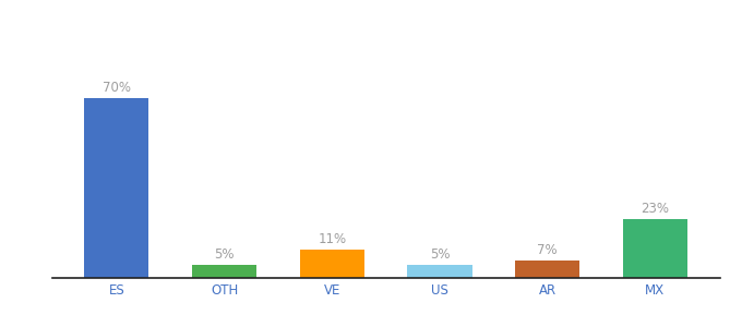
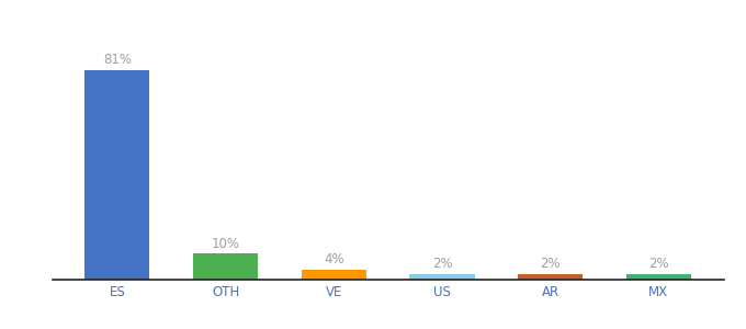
ES: 70% -> 81%
OTH: 5% -> 10%
VE: 11% -> 4%
US: 5% -> 2%
AR: 7% -> 2%
MX: 23% -> 2%
